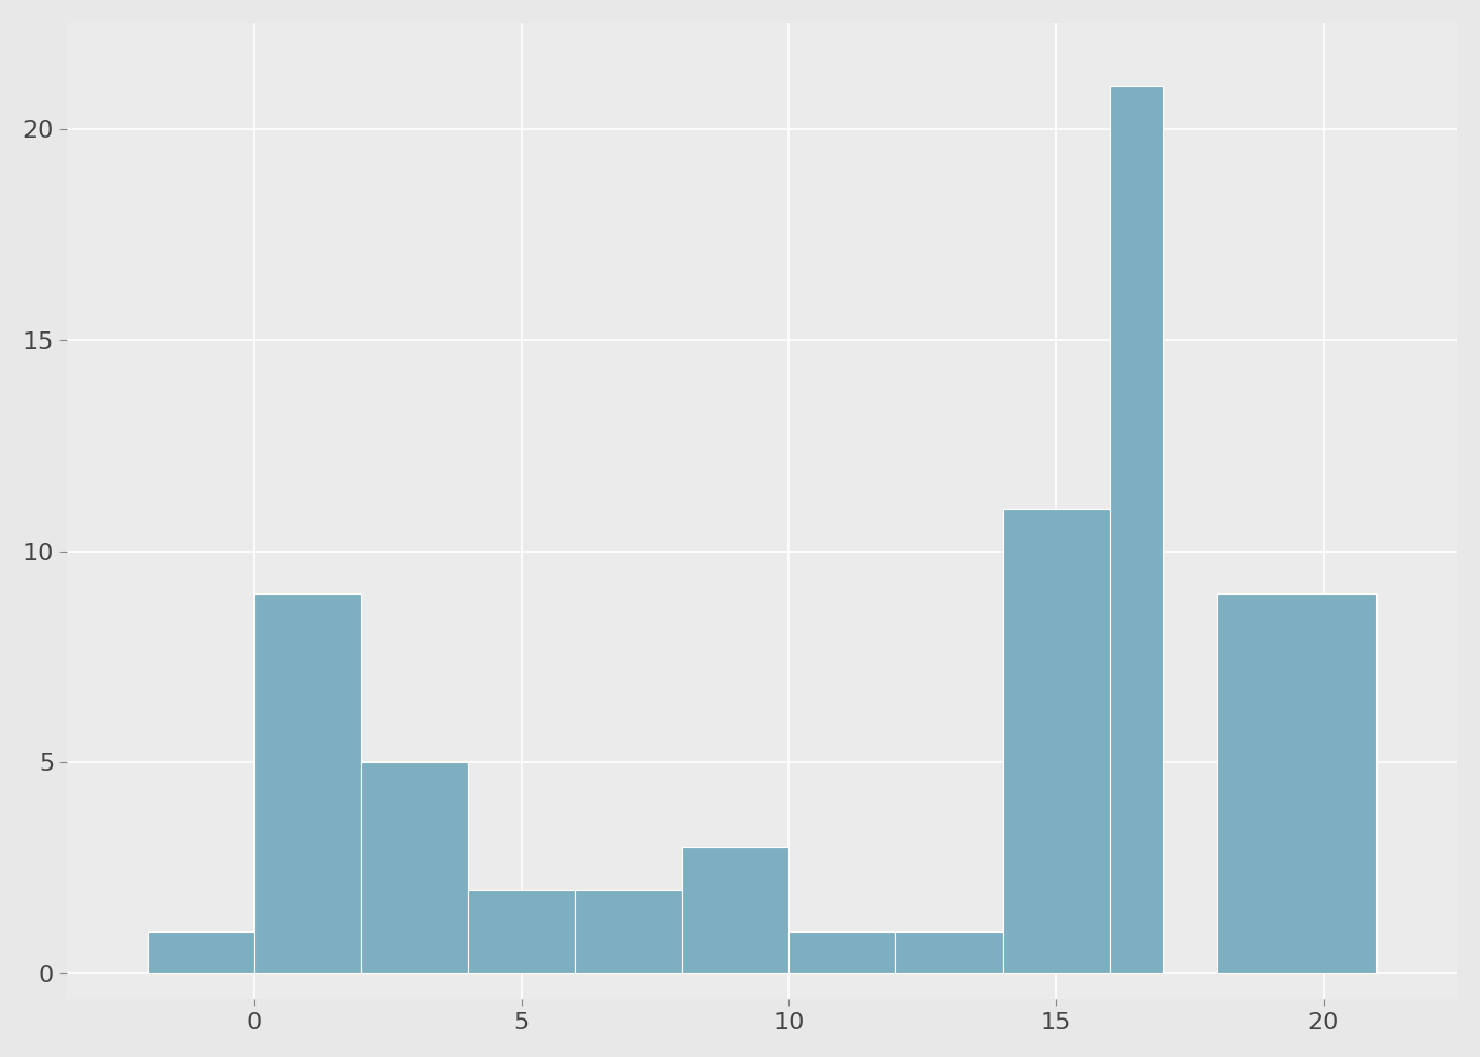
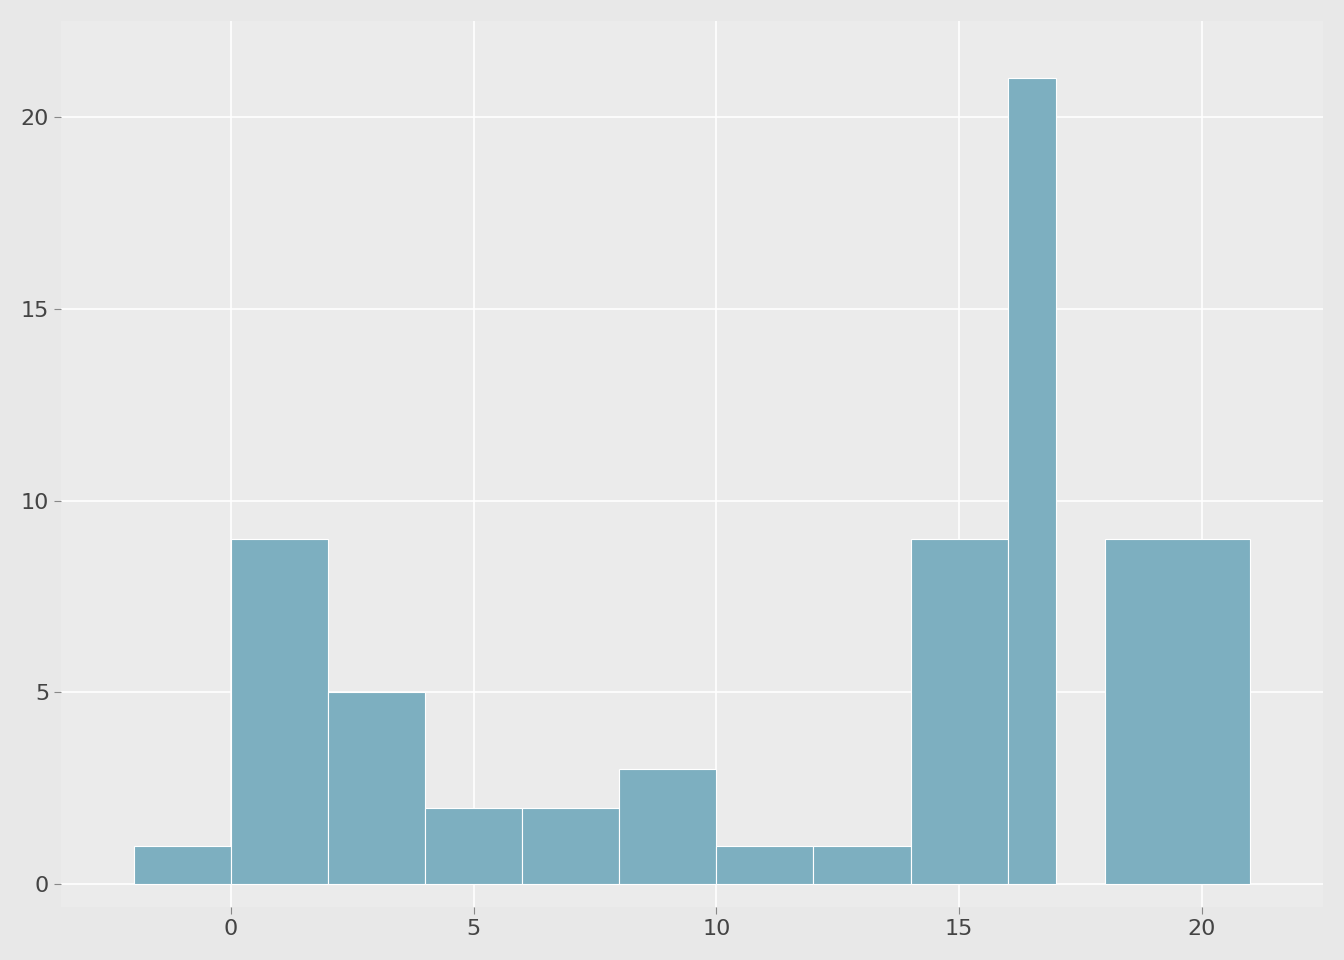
15: 11 -> 9
